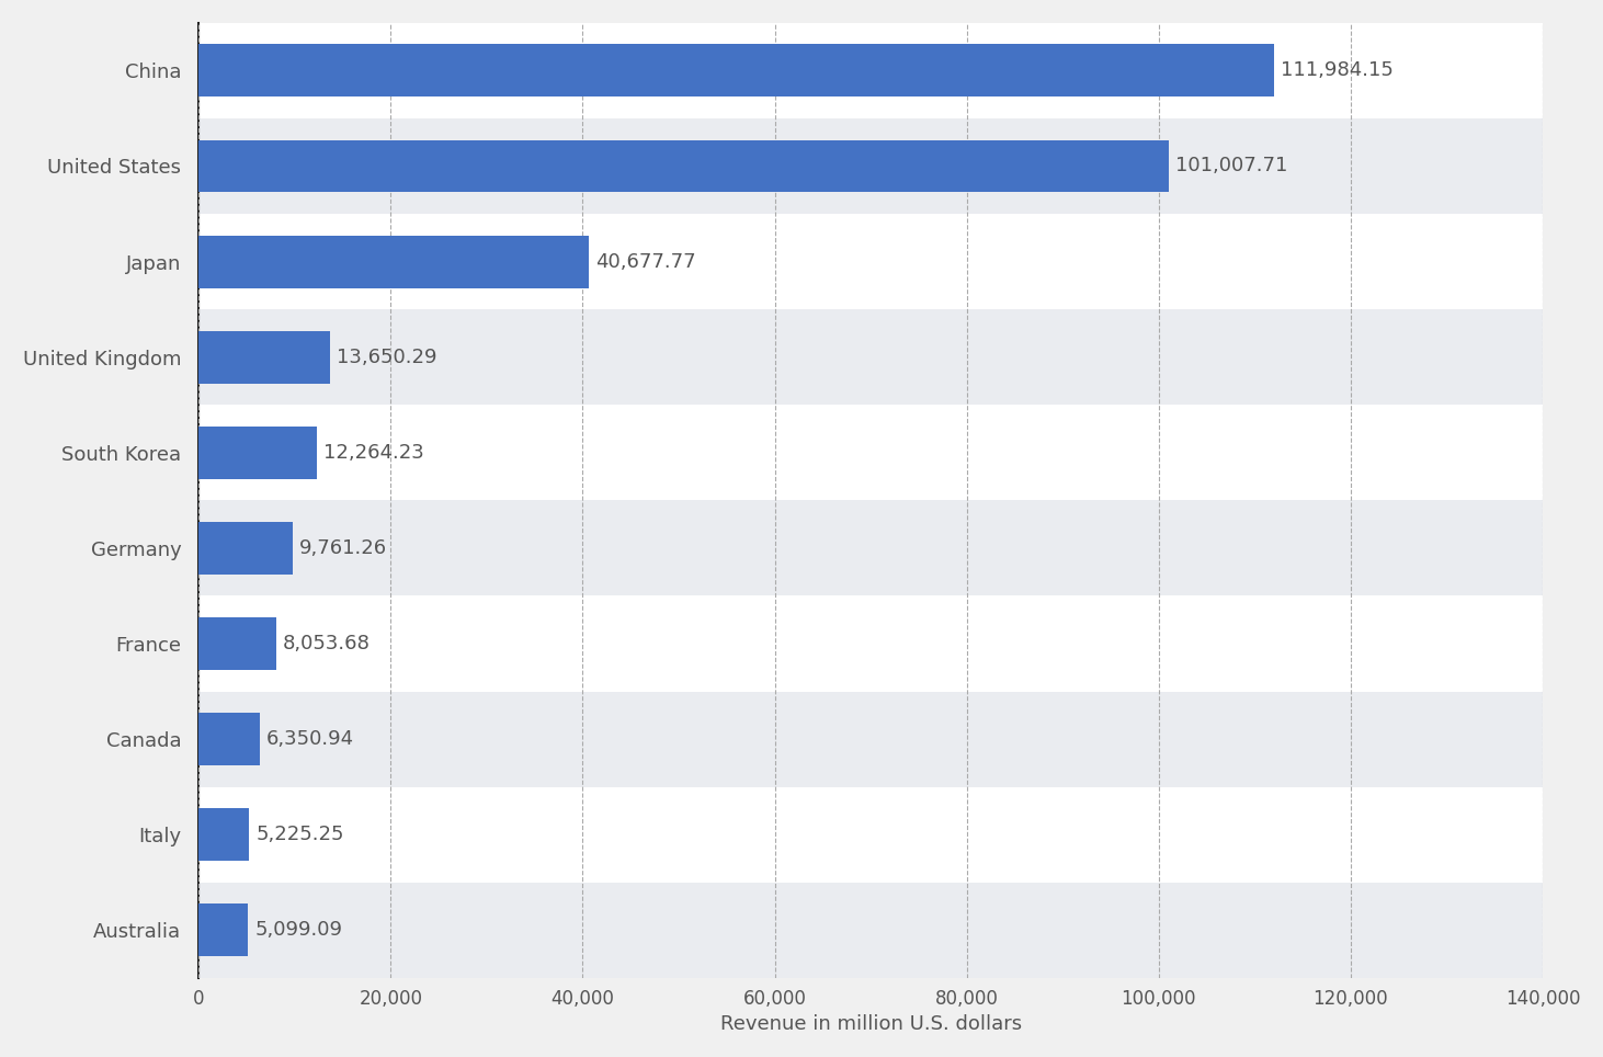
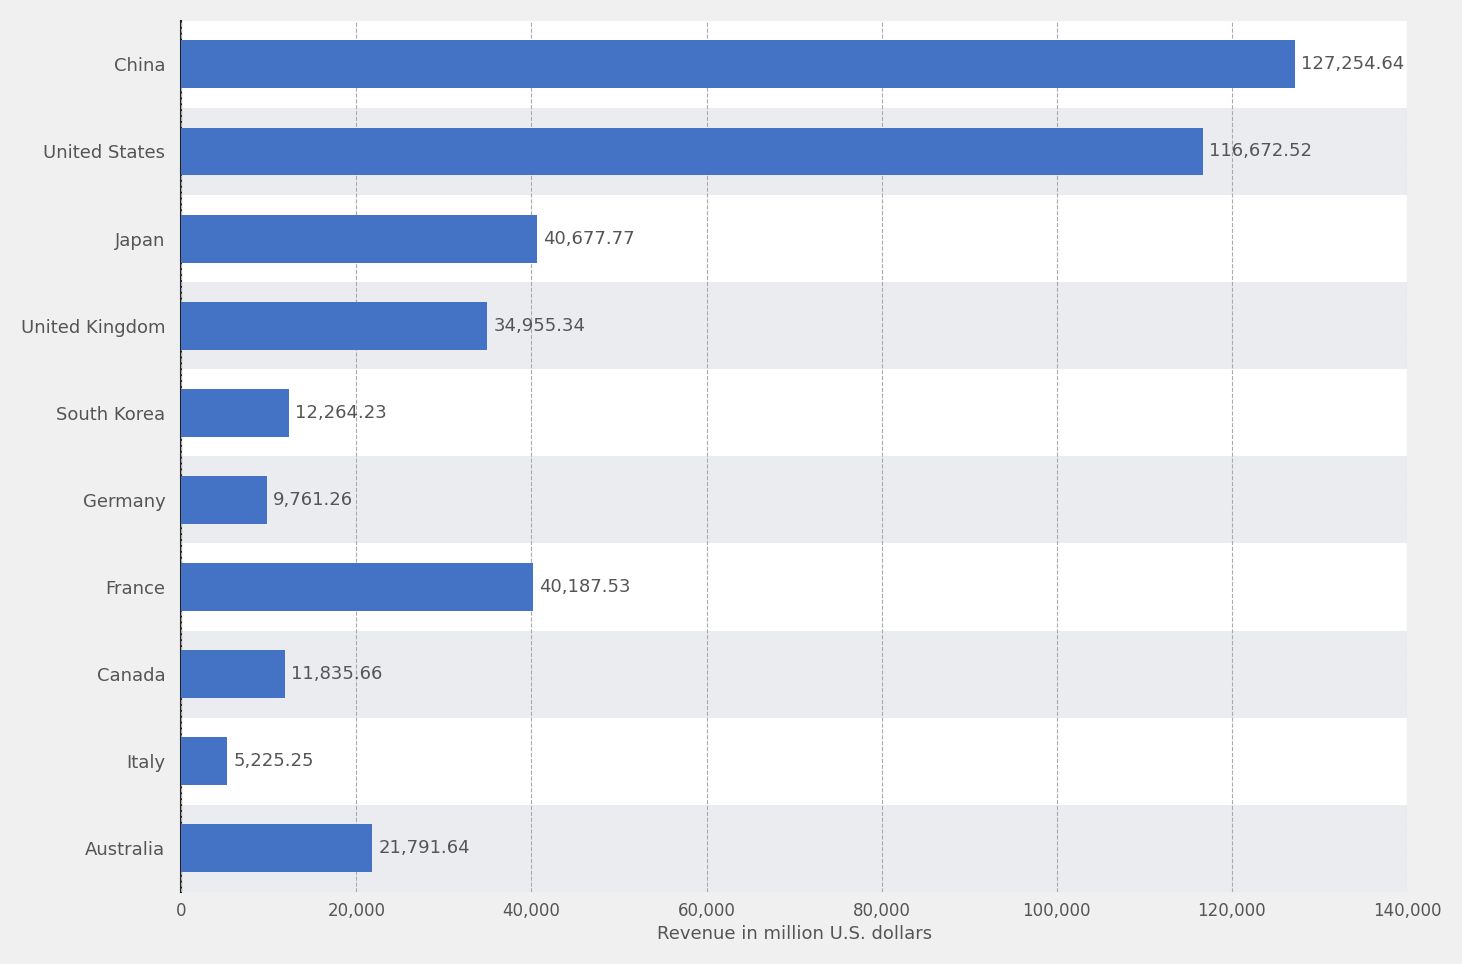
China: 111,984.15 -> 127,254.64
United States: 101,007.71 -> 116,672.52
United Kingdom: 13,650.29 -> 34,955.34
France: 8,053.68 -> 40,187.53
Canada: 6,350.94 -> 11,835.66
Australia: 5,099.09 -> 21,791.64
